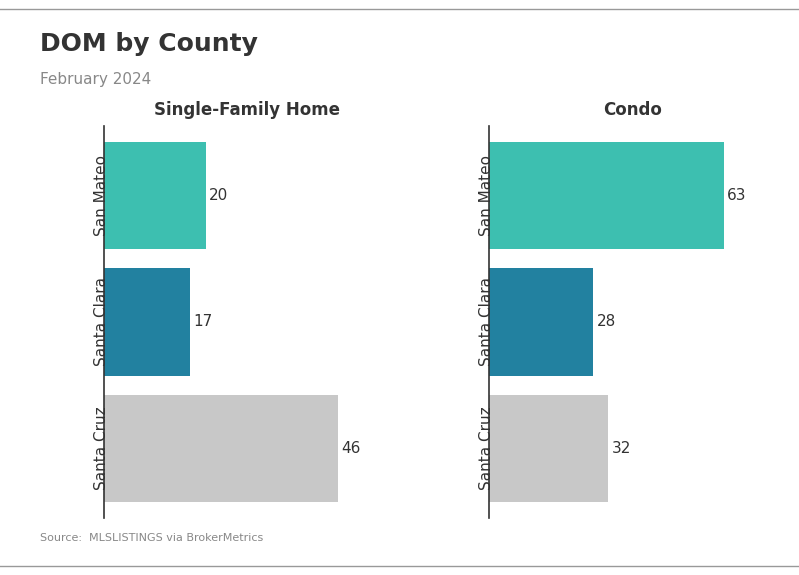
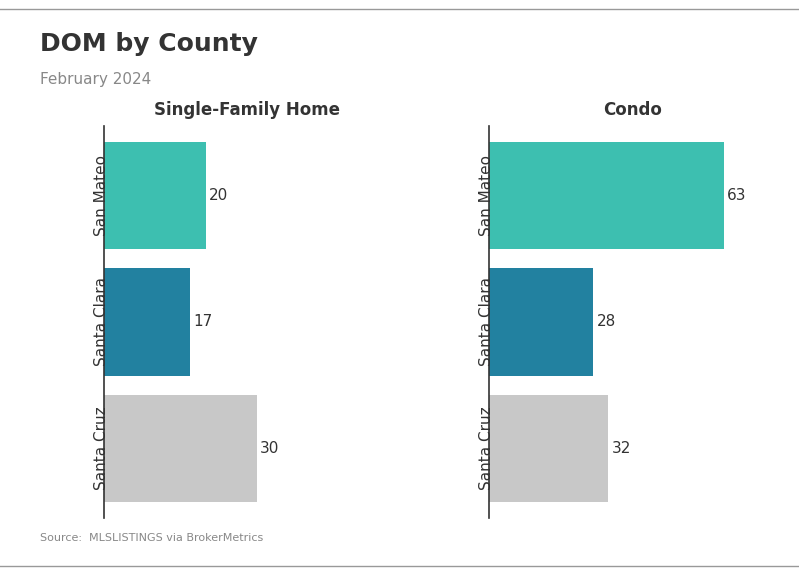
Single-Family Home/Santa Cruz: 46 -> 30
